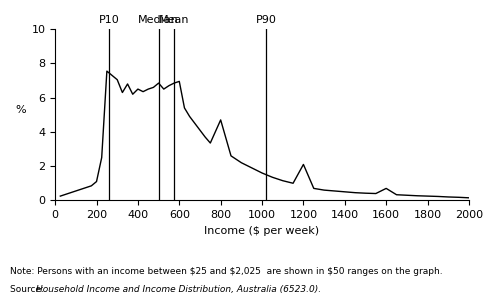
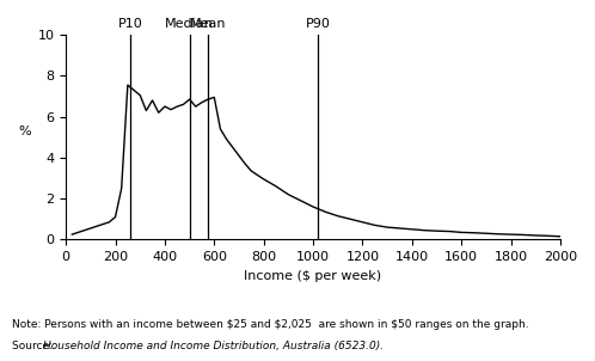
800: 4.7 -> 3.0
1200: 2.1 -> 0.8
1600: 0.7 -> 0.3
